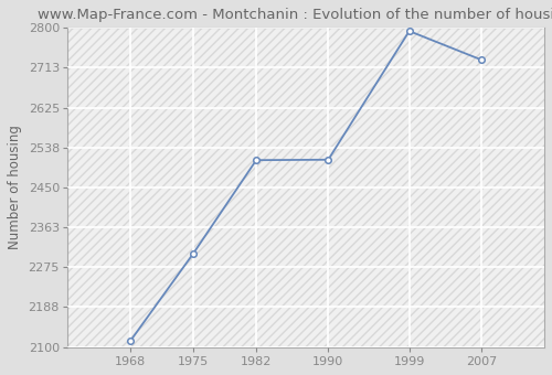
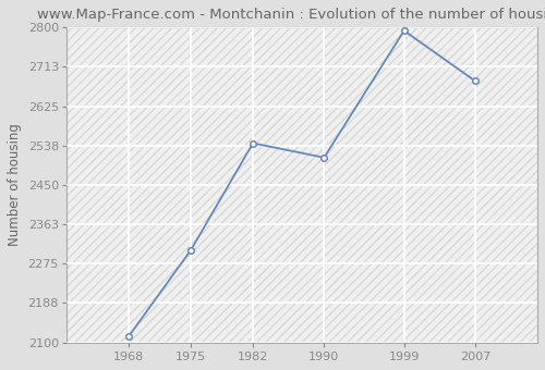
1982: 2510 -> 2543
2007: 2730 -> 2681
